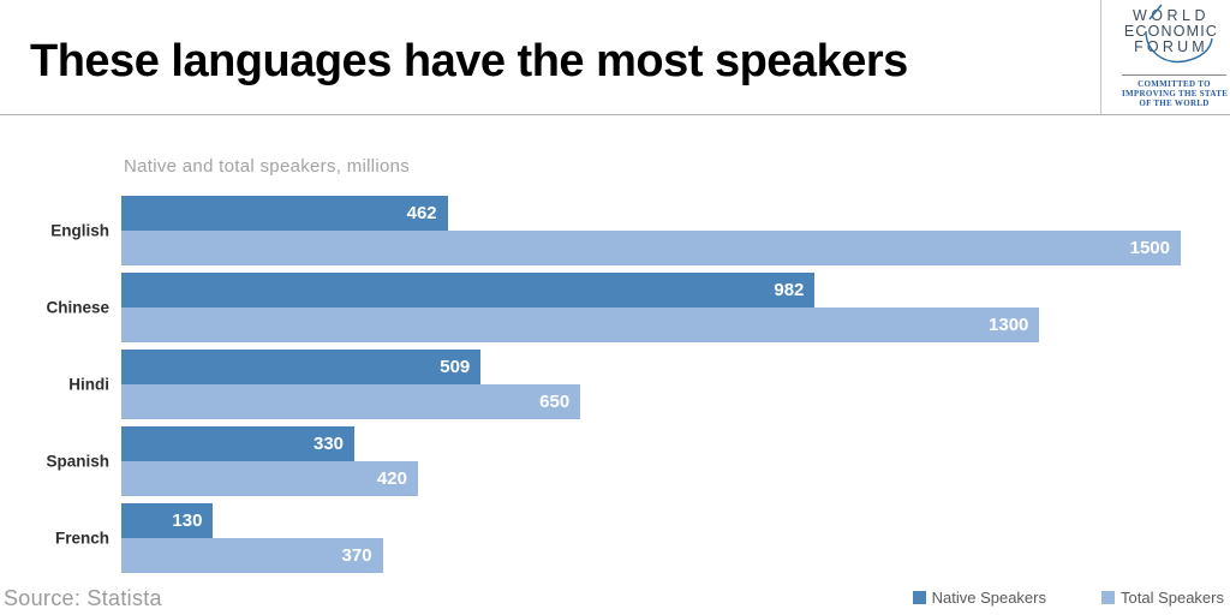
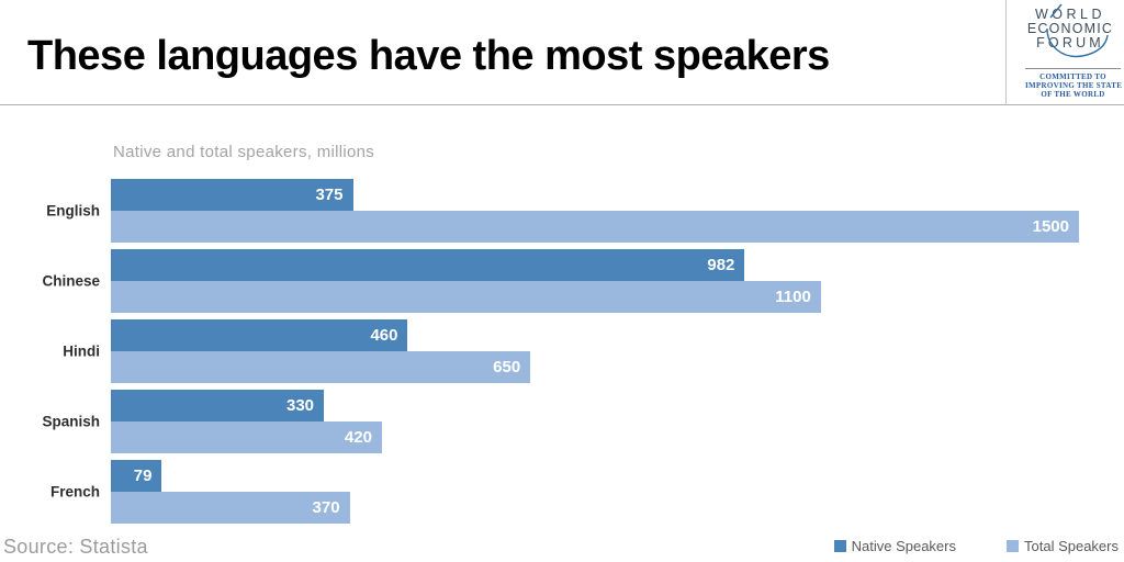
Native Speakers/English: 462 -> 375
Total Speakers/Chinese: 1300 -> 1100
Native Speakers/Hindi: 509 -> 460
Native Speakers/French: 130 -> 79
